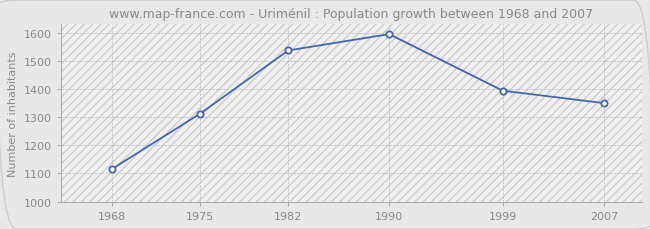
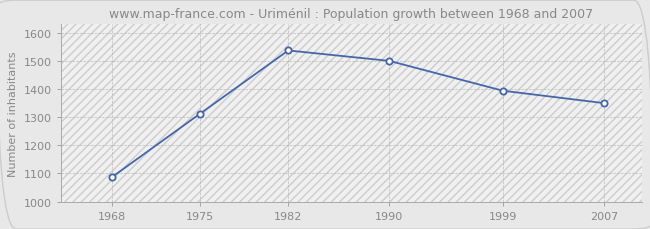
1968: 1115 -> 1086
1990: 1595 -> 1500
